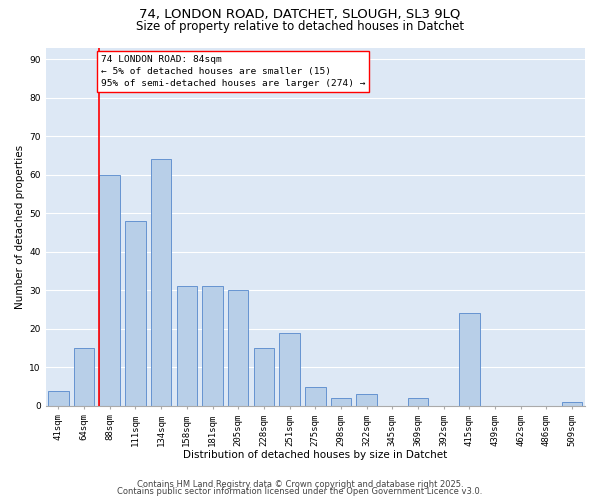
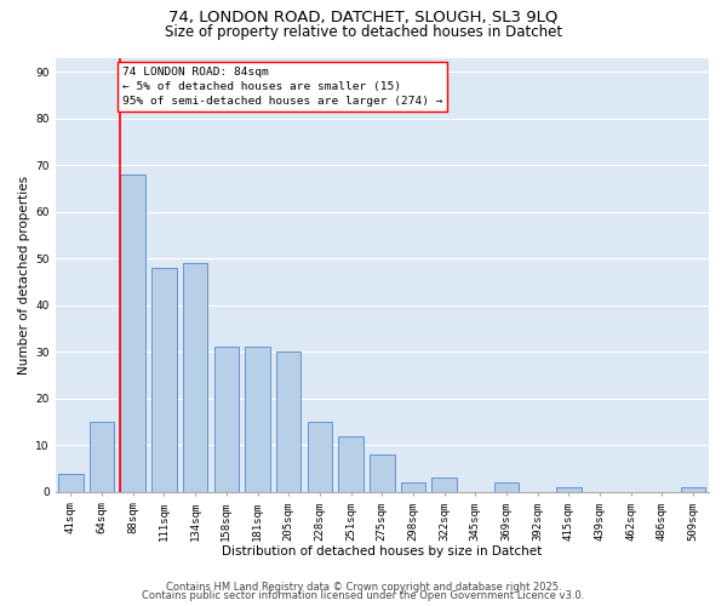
88sqm: 60 -> 68
134sqm: 64 -> 49
251sqm: 19 -> 12
275sqm: 5 -> 8
415sqm: 24 -> 1
